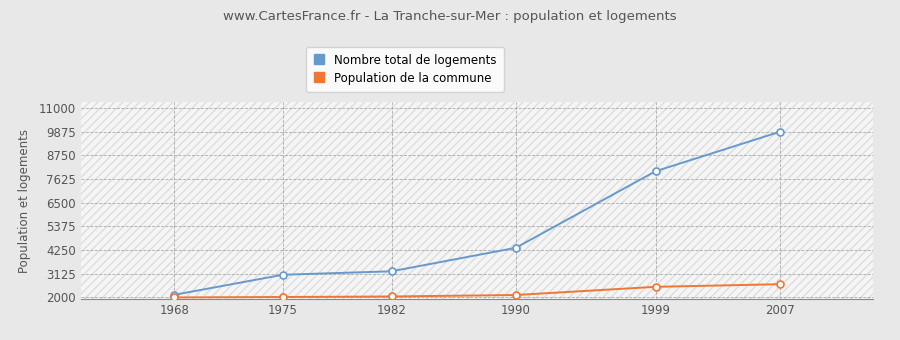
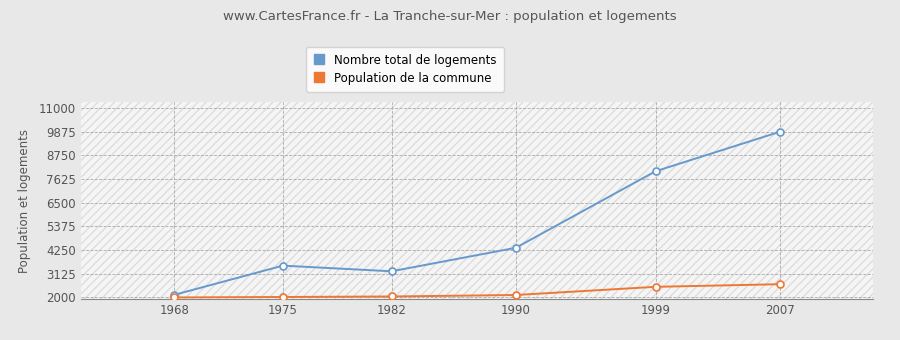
Nombre total de logements/1975: 3060 -> 3500
